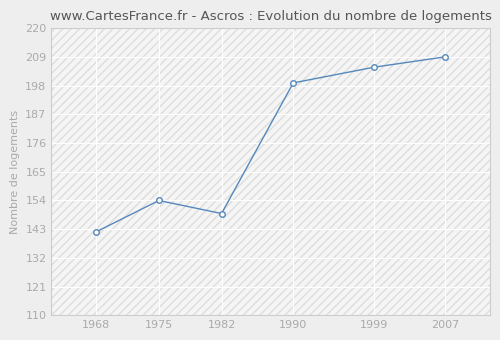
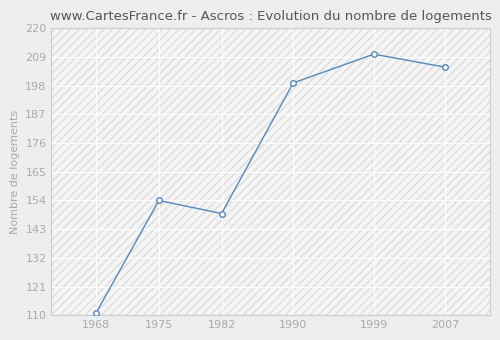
1968: 142 -> 111
1999: 205 -> 210
2007: 209 -> 205
